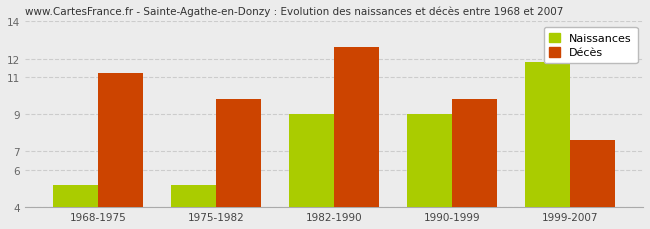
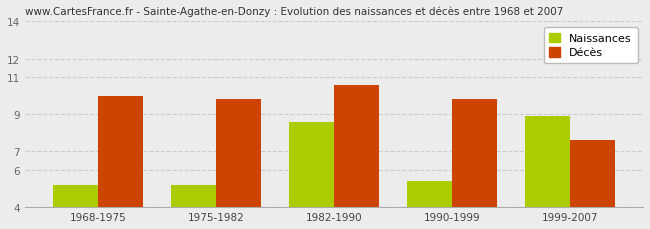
Décès/1968-1975: 11.2 -> 10.0
Naissances/1982-1990: 9.0 -> 8.6
Décès/1982-1990: 12.6 -> 10.6
Naissances/1990-1999: 9.0 -> 5.4
Naissances/1999-2007: 11.8 -> 8.9
